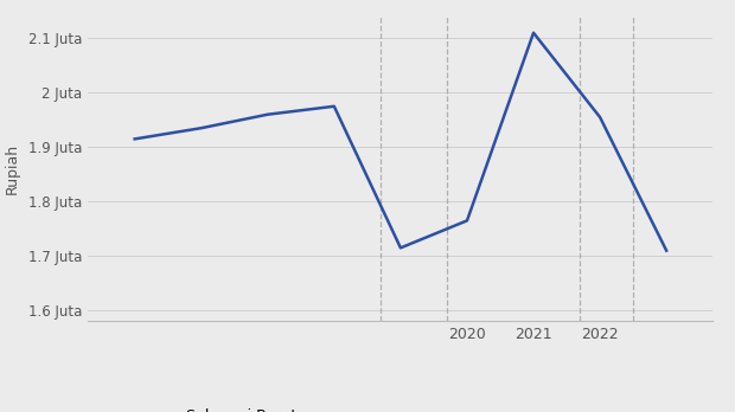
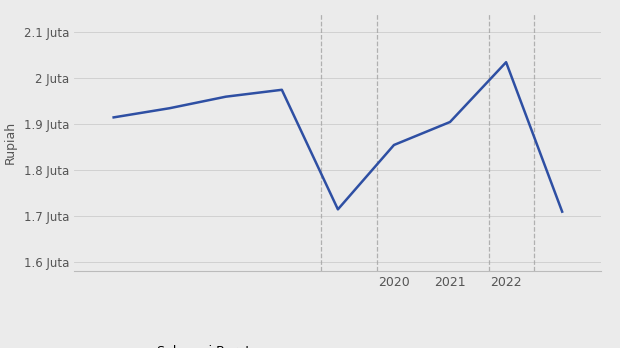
2020: 1.765 Juta -> 1.855 Juta
2021: 2.110 Juta -> 1.905 Juta
2022: 1.955 Juta -> 2.035 Juta
